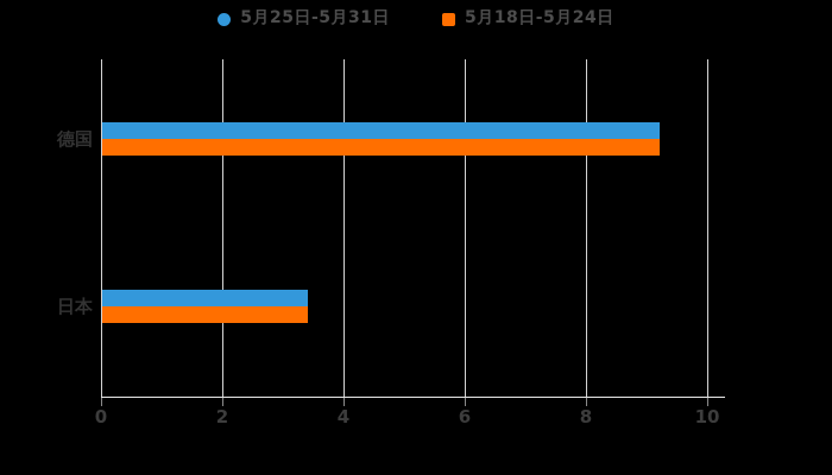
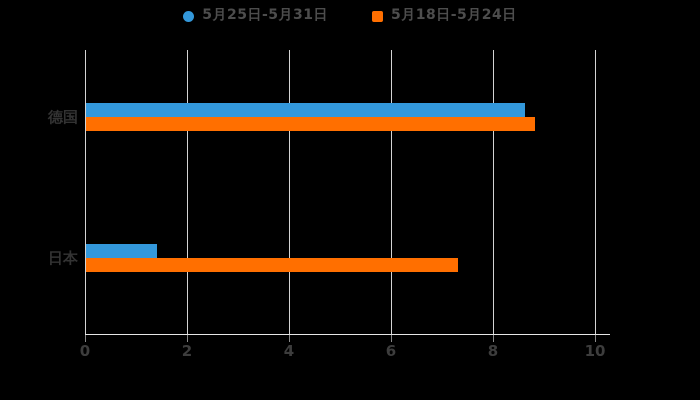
5月25日-5月31日/德国: 9.2 -> 8.6
5月18日-5月24日/德国: 9.2 -> 8.8
5月25日-5月31日/日本: 3.4 -> 1.4
5月18日-5月24日/日本: 3.4 -> 7.3
